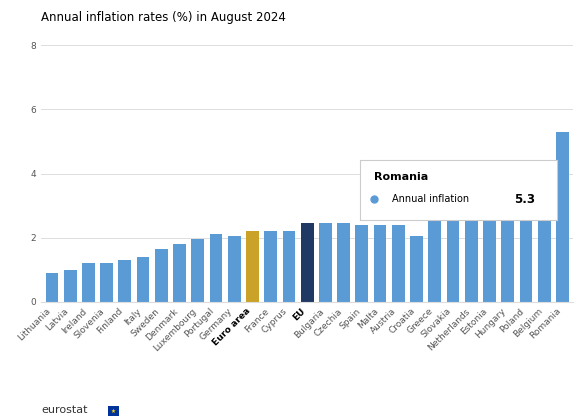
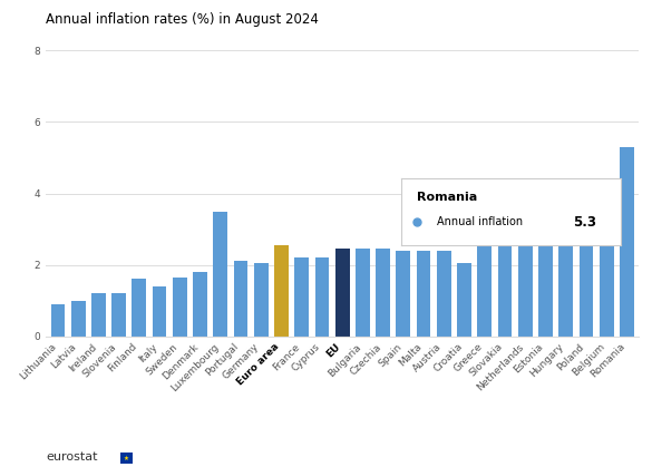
Finland: 1.30 -> 1.60
Luxembourg: 1.95 -> 3.50
Euro area: 2.20 -> 2.55
